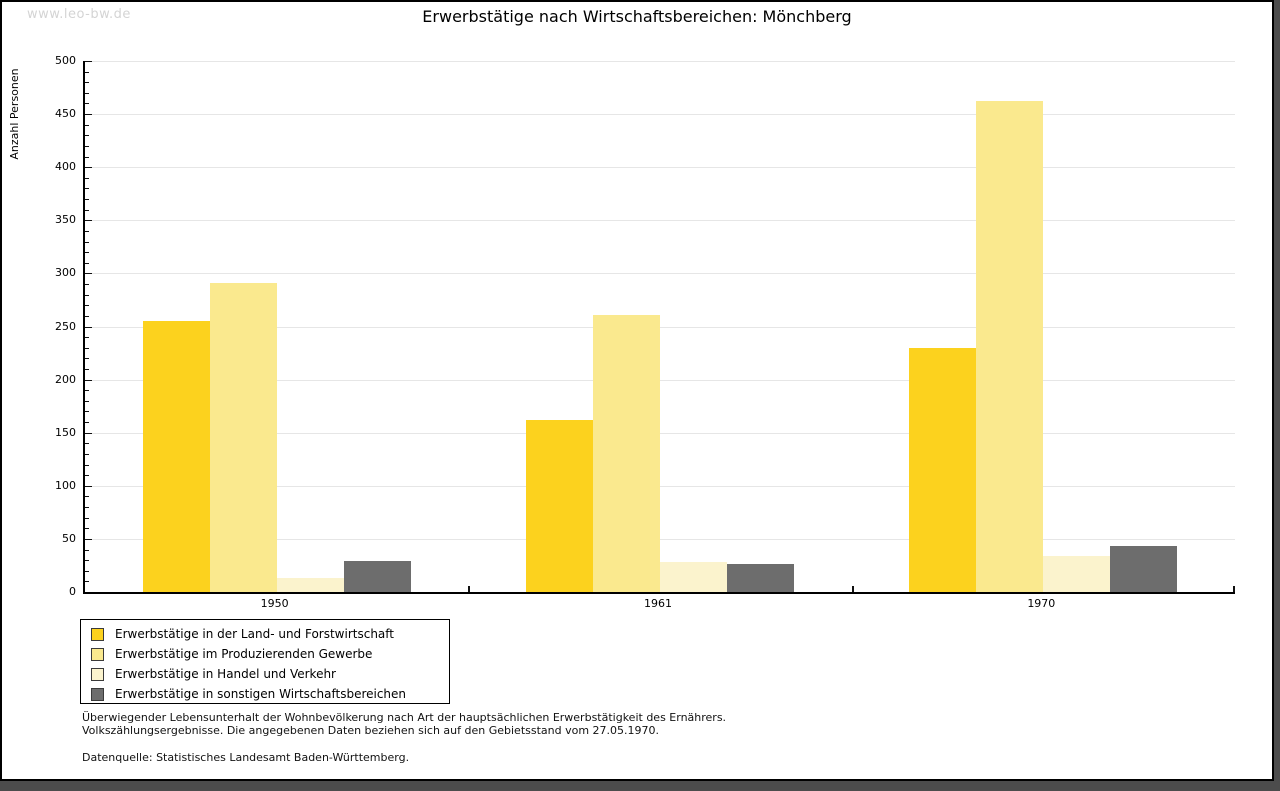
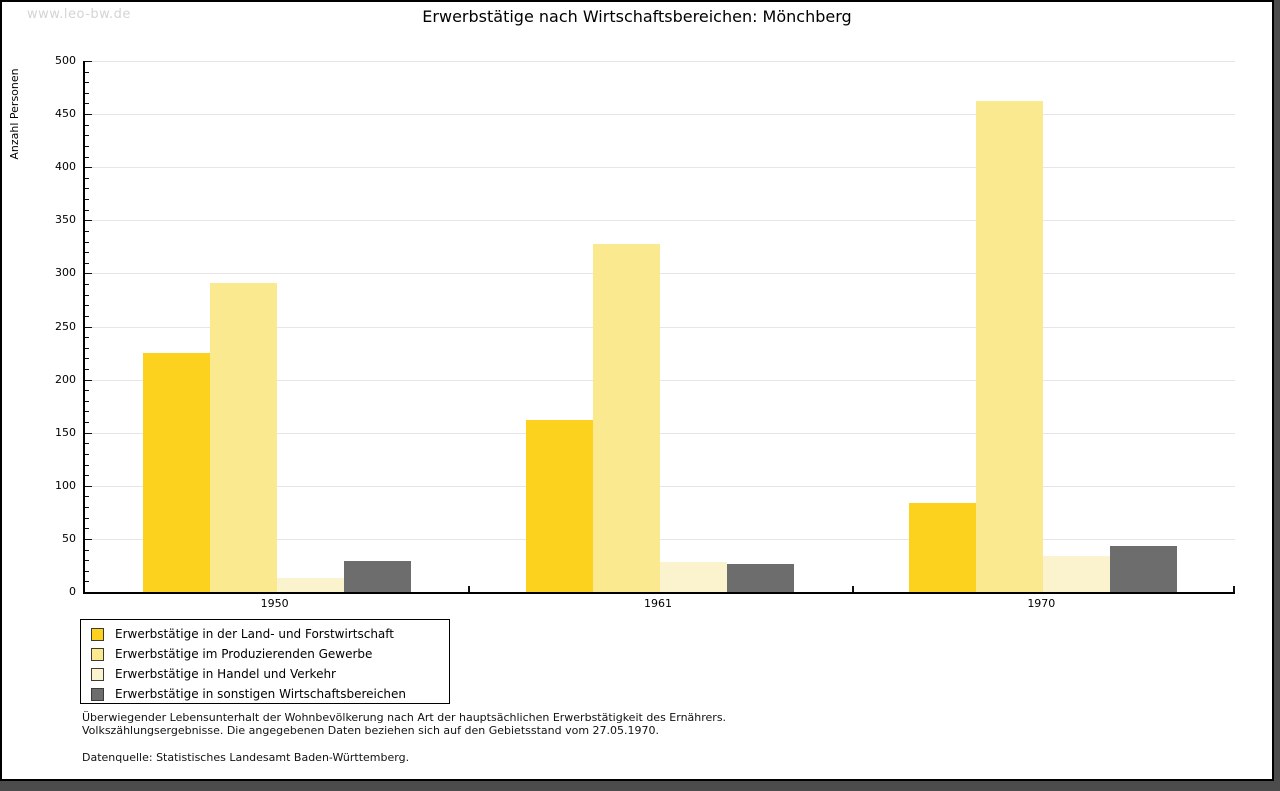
Erwerbstätige in der Land- und Forstwirtschaft/1950: 255 -> 225
Erwerbstätige im Produzierenden Gewerbe/1961: 261 -> 328
Erwerbstätige in der Land- und Forstwirtschaft/1970: 230 -> 84
